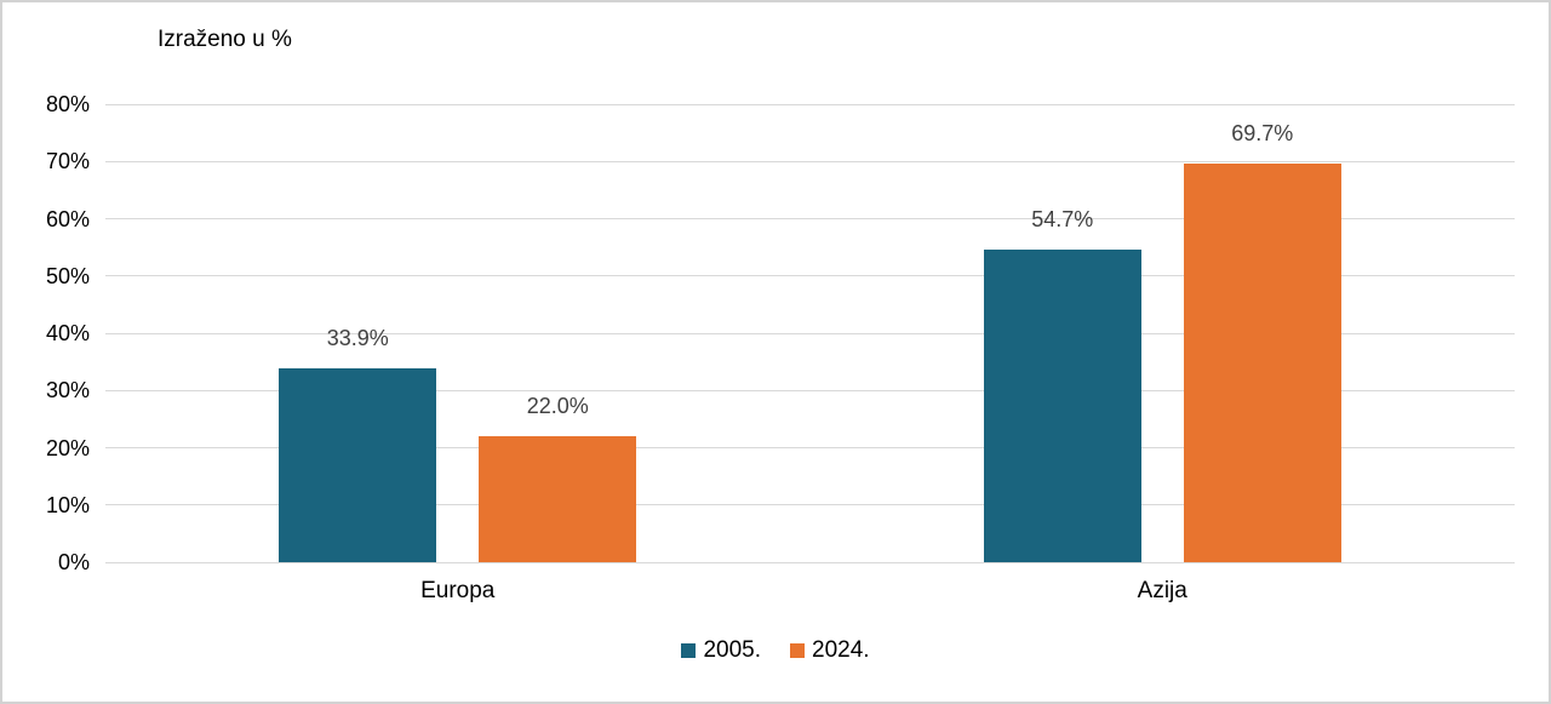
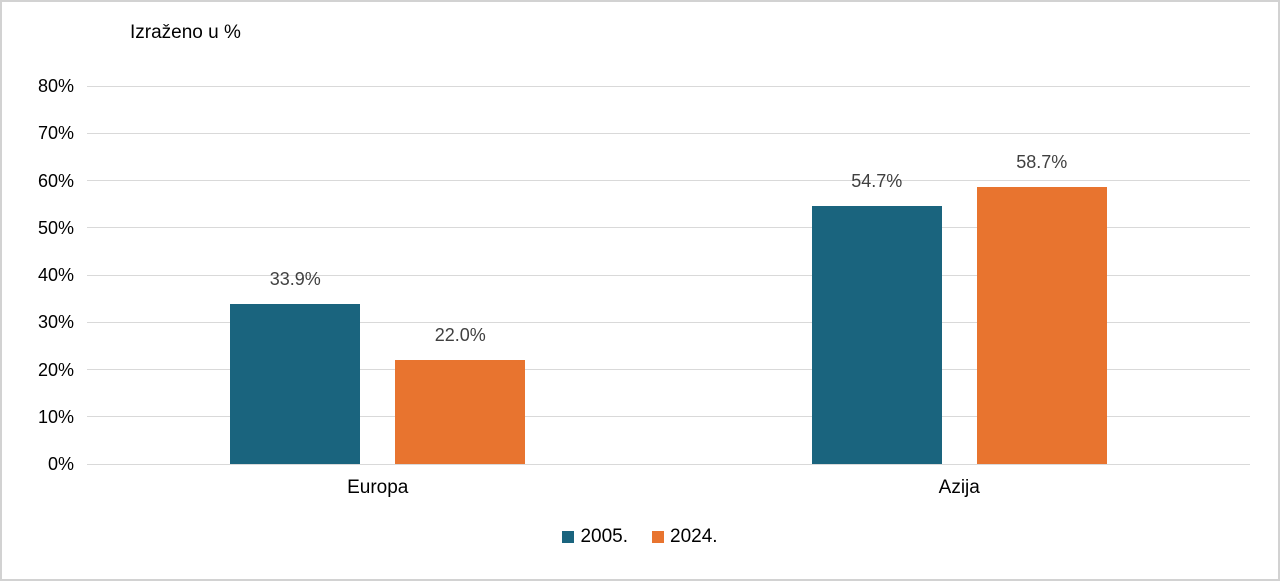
2024./Azija: 69.7% -> 58.7%
